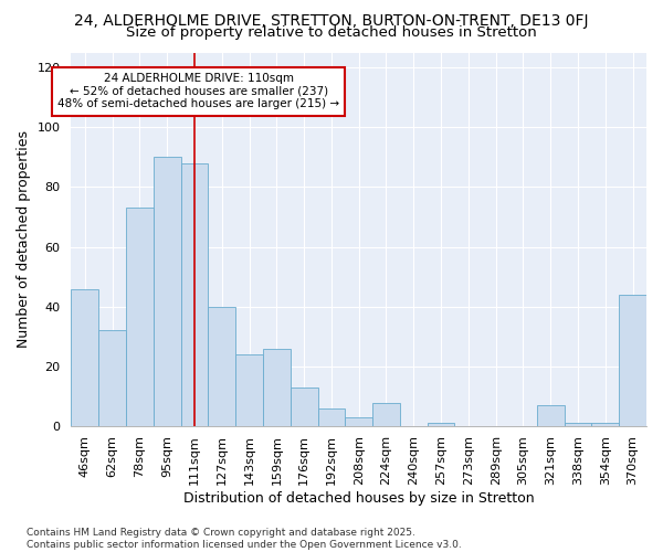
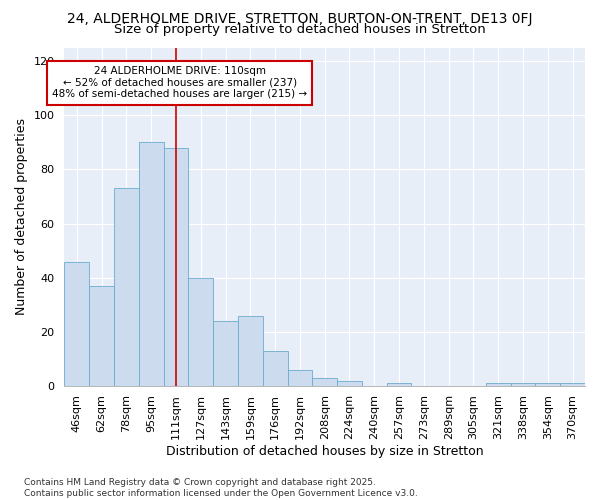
62sqm: 32 -> 37
224sqm: 8 -> 2
321sqm: 7 -> 1
370sqm: 44 -> 1
